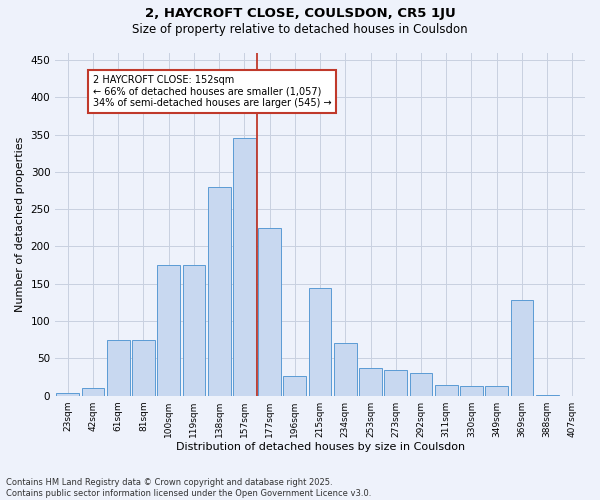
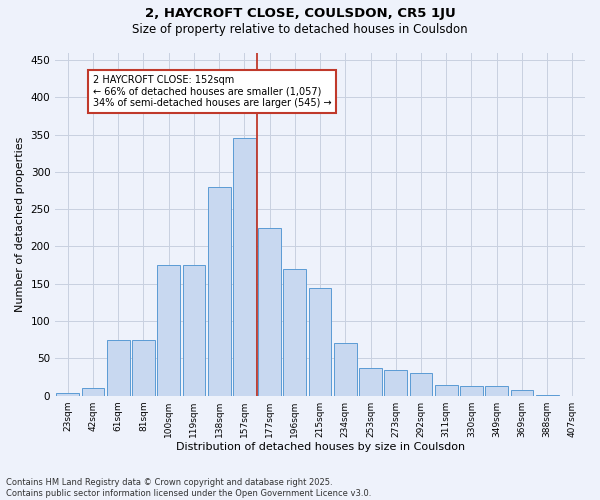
196sqm: 26 -> 170
369sqm: 128 -> 7
